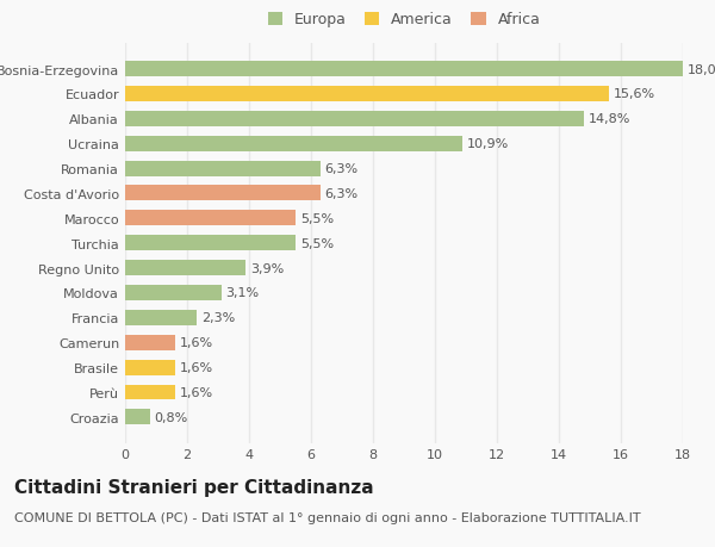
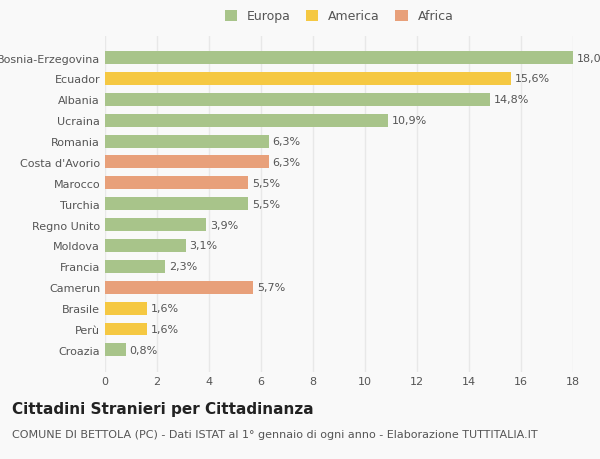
Camerun: 1,6% -> 5,7%
